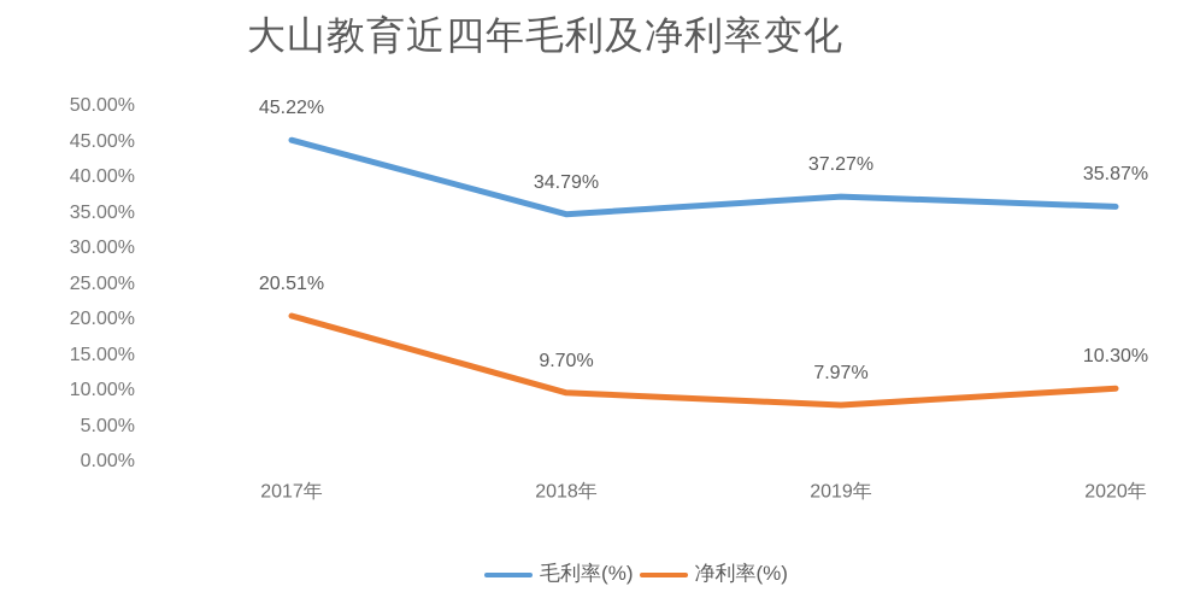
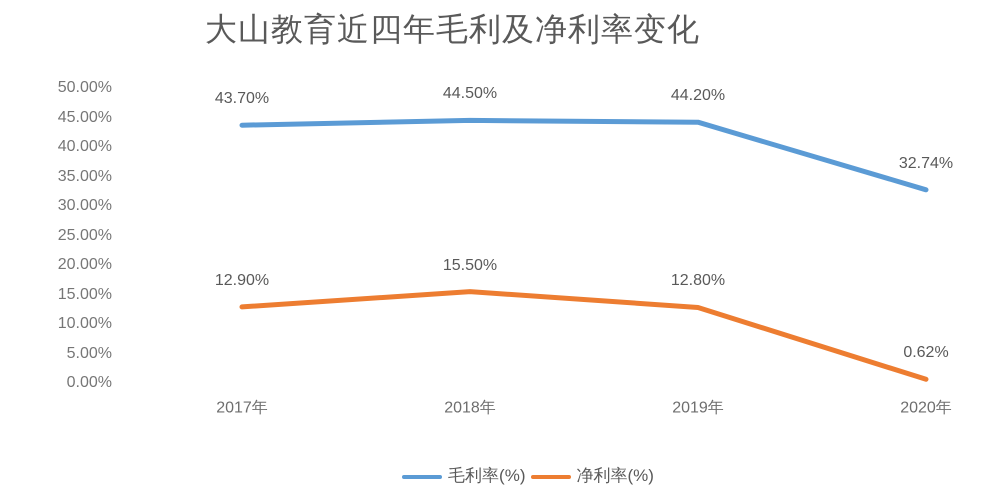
毛利率(%)/2017年: 45.22% -> 43.70%
净利率(%)/2017年: 20.51% -> 12.90%
毛利率(%)/2018年: 34.79% -> 44.50%
净利率(%)/2018年: 9.70% -> 15.50%
毛利率(%)/2019年: 37.27% -> 44.20%
净利率(%)/2019年: 7.97% -> 12.80%
毛利率(%)/2020年: 35.87% -> 32.74%
净利率(%)/2020年: 10.30% -> 0.62%
